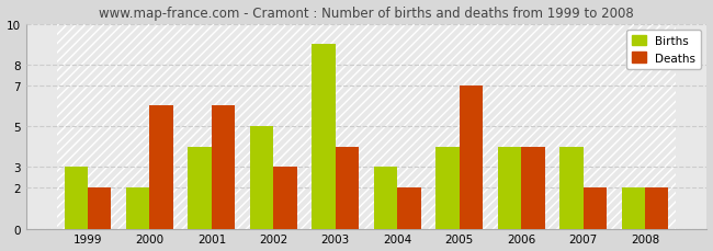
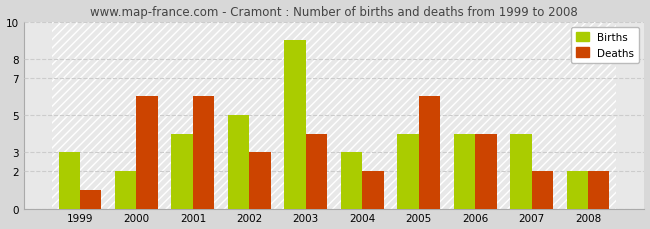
Deaths/1999: 2 -> 1
Deaths/2005: 7 -> 6
